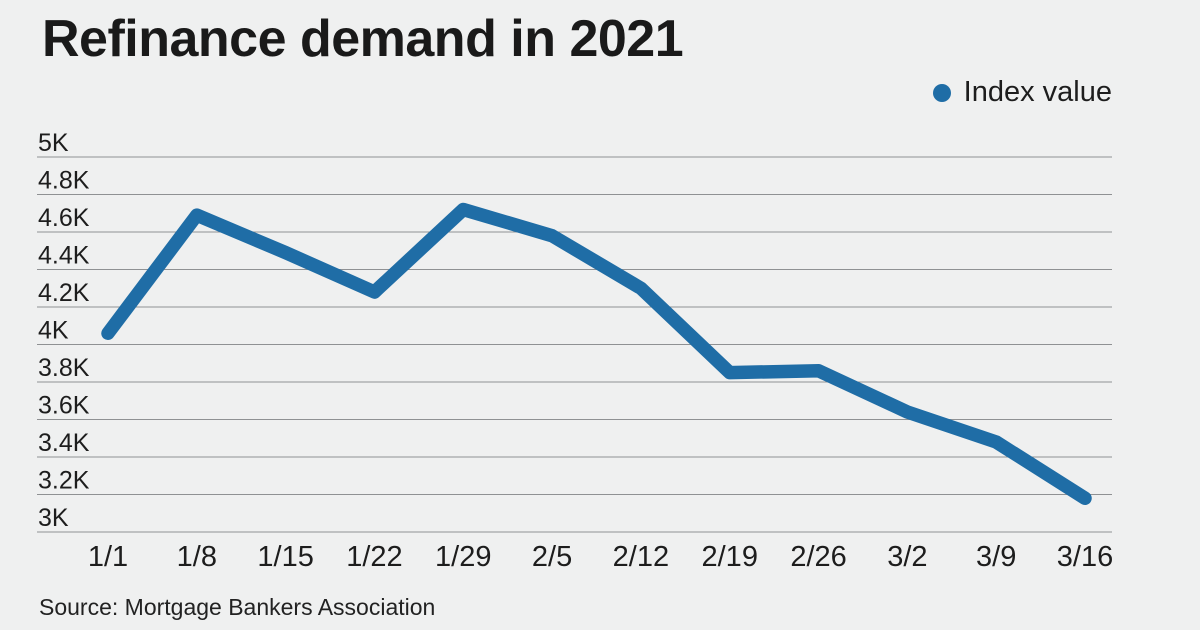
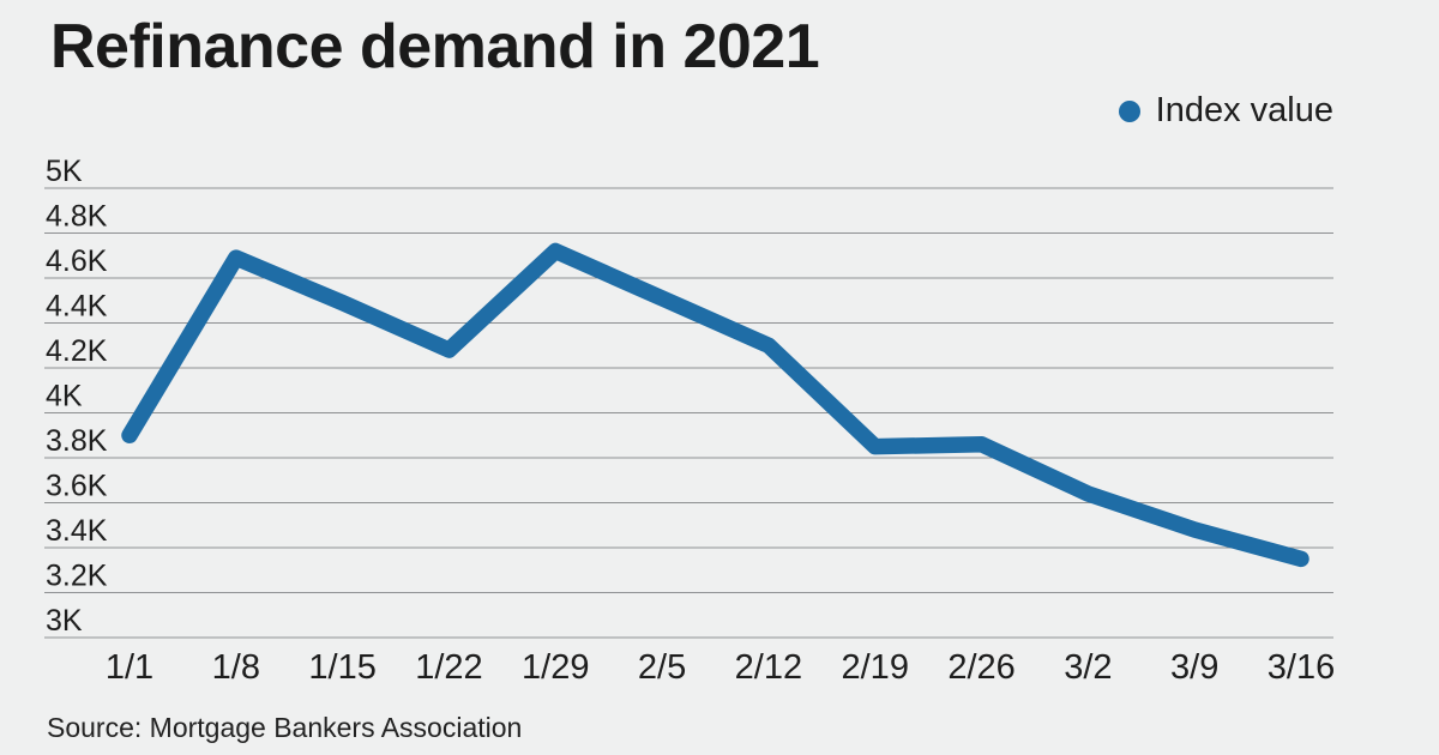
1/1: 4.06K -> 3.90K
2/5: 4.58K -> 4.51K
3/16: 3.18K -> 3.35K
